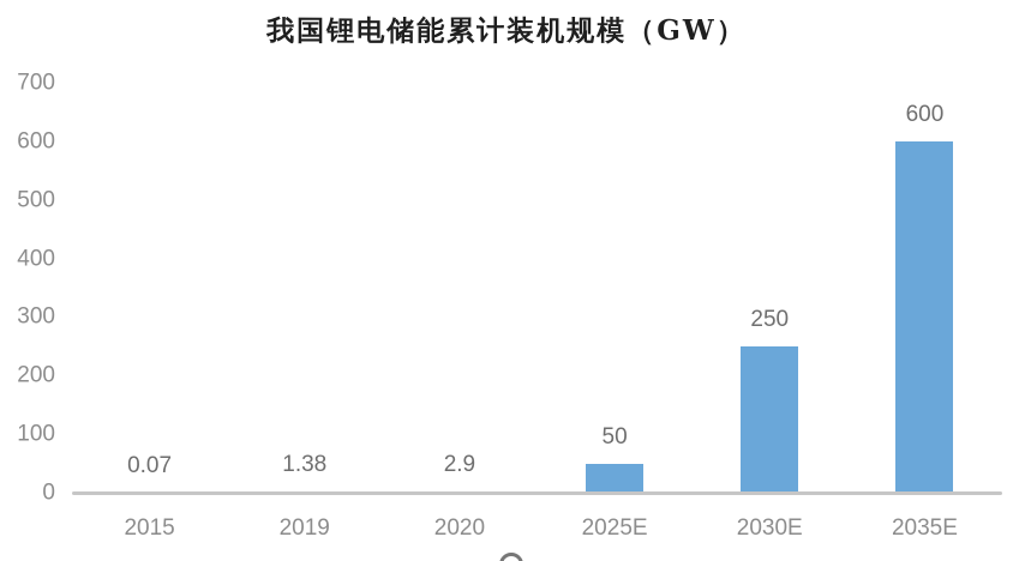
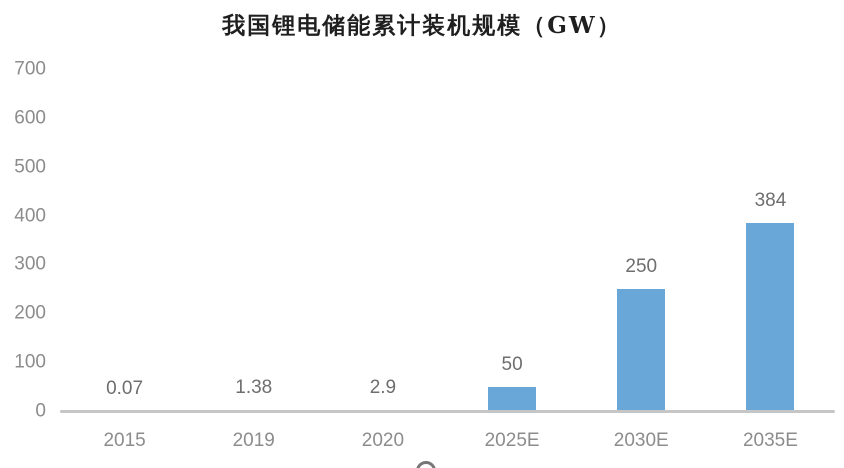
2035E: 600 -> 384
